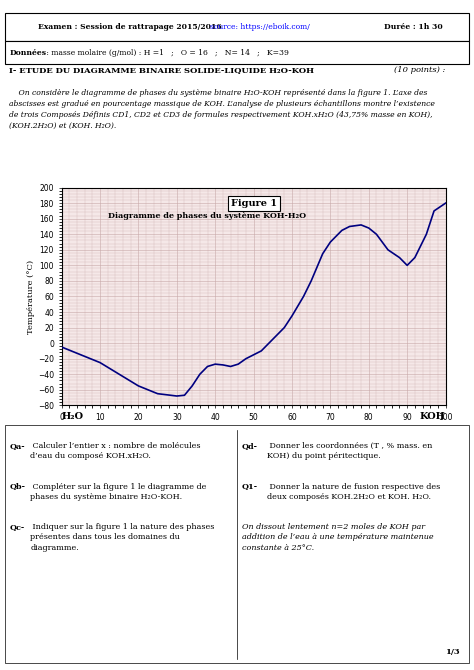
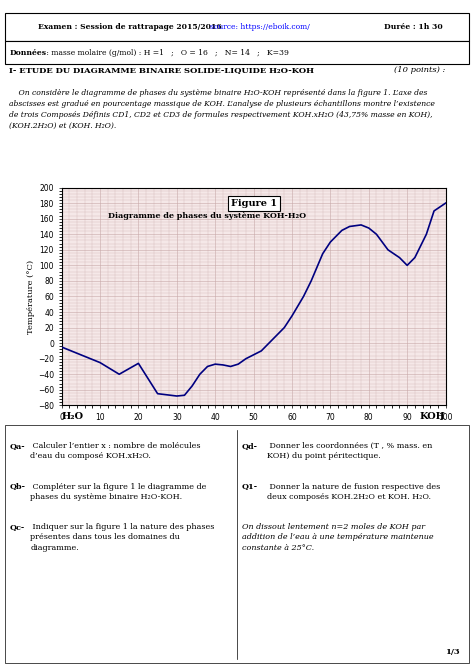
20: -55 -> -26
